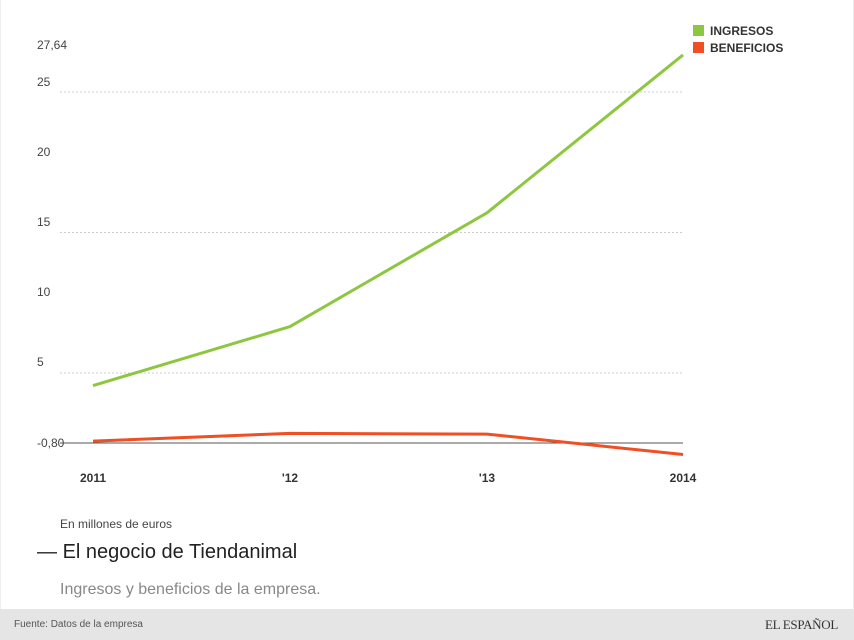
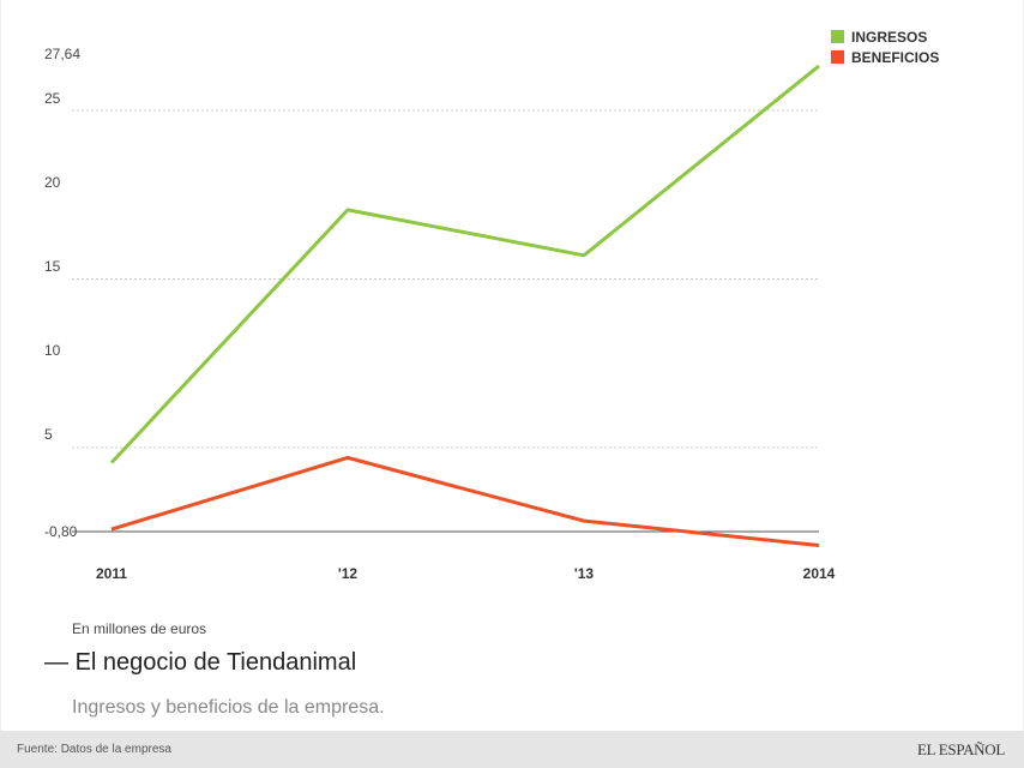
INGRESOS/'12: 8.3 -> 19.1
BENEFICIOS/'12: 0.7 -> 4.4
